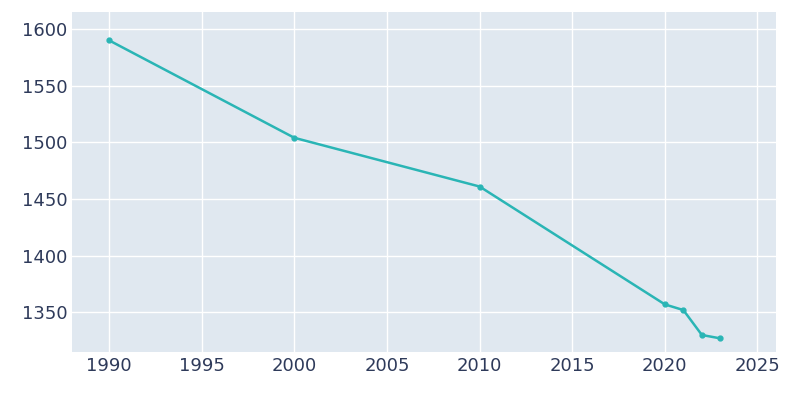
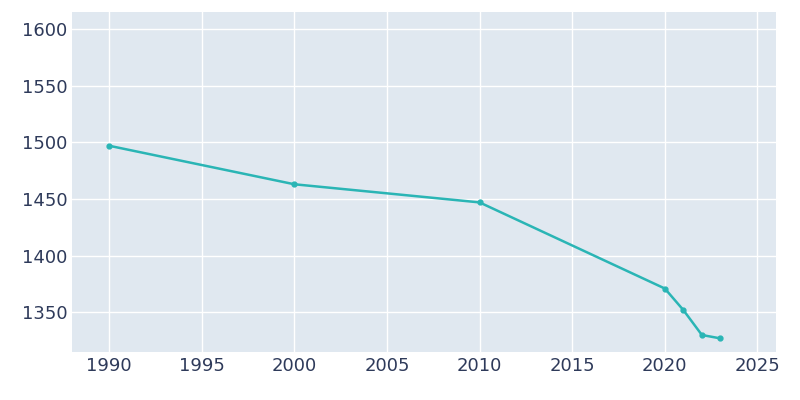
1990: 1590 -> 1497
2000: 1504 -> 1463
2010: 1461 -> 1447
2020: 1357 -> 1371
